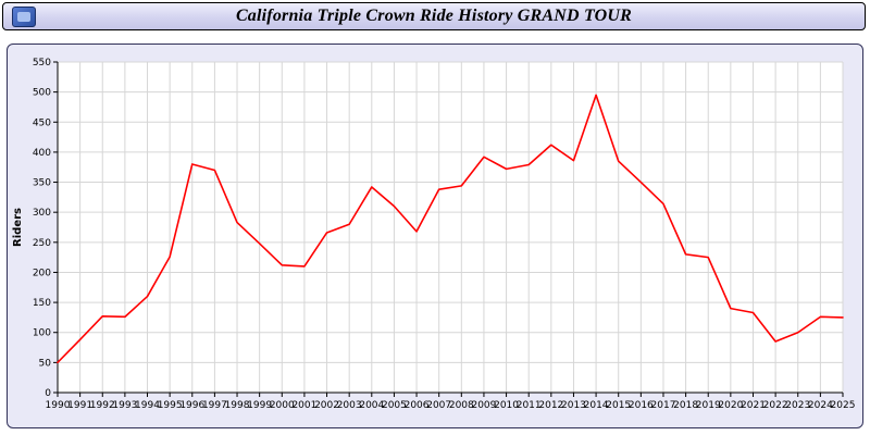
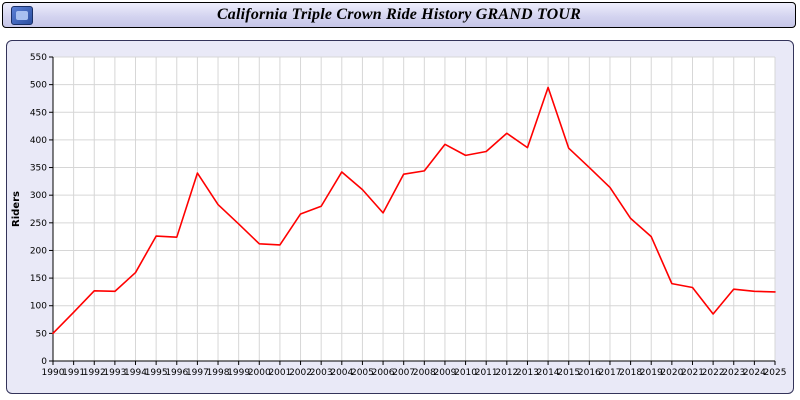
1996: 380 -> 220
1997: 370 -> 340
2018: 230 -> 260
2023: 100 -> 130
